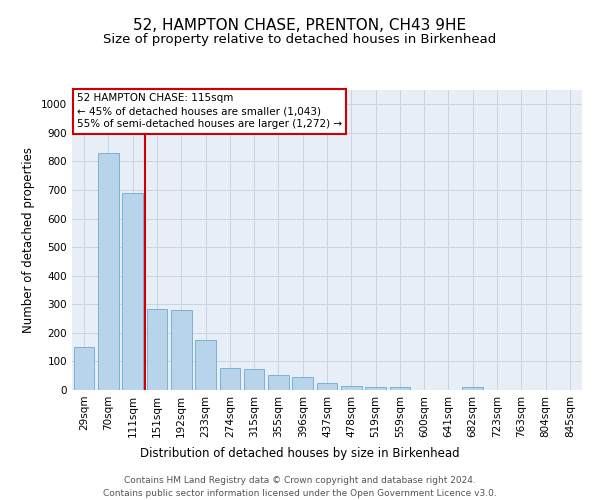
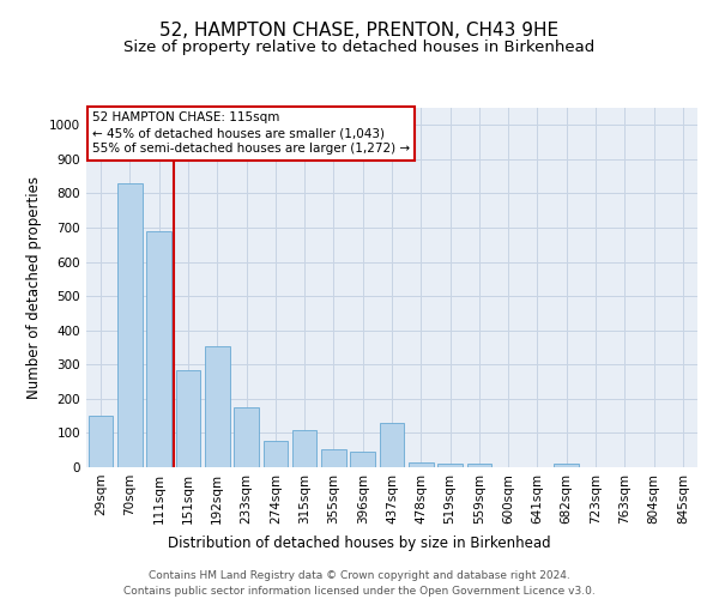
192sqm: 280 -> 355
315sqm: 75 -> 110
437sqm: 25 -> 130
